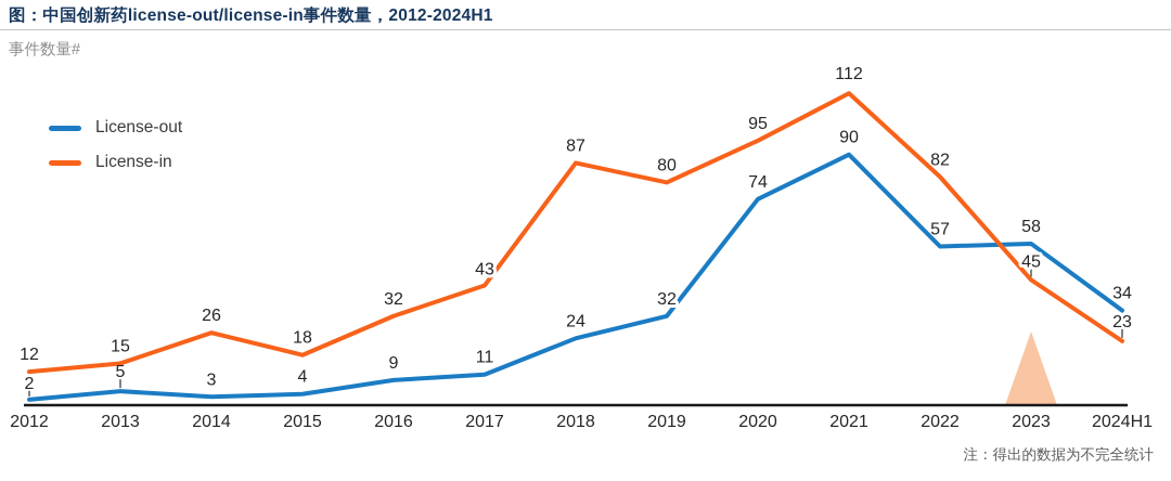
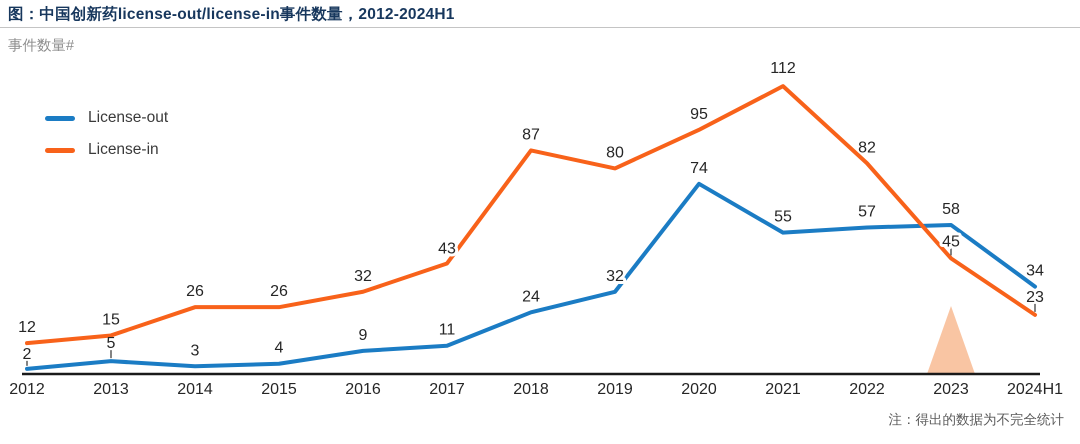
License-in/2015: 18 -> 26
License-out/2021: 90 -> 55
